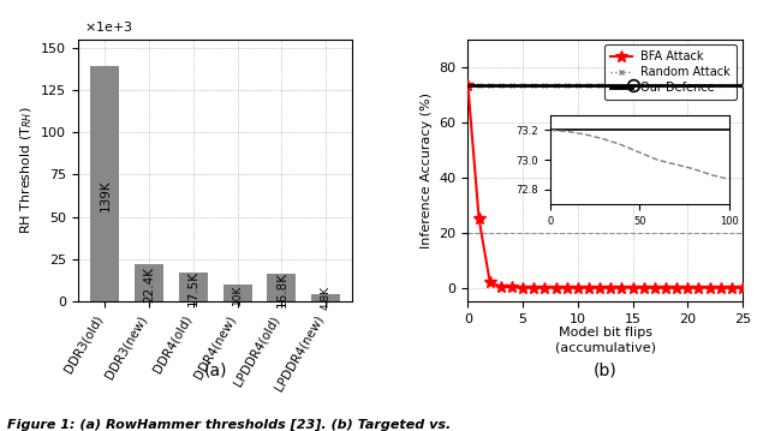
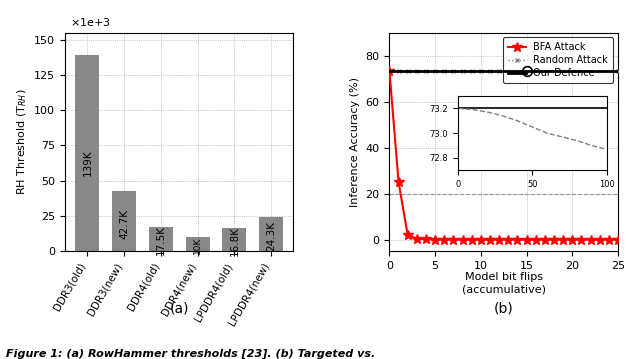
DDR3(new): 22.4K -> 42.7K
LPDDR4(new): 4.8K -> 24.3K
